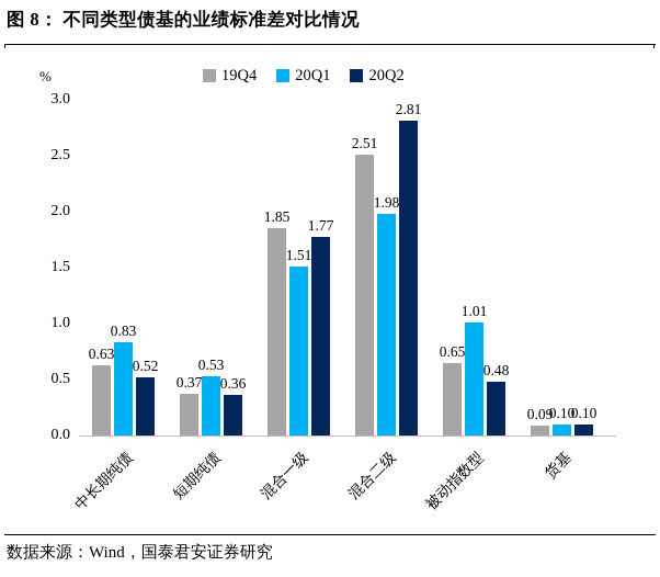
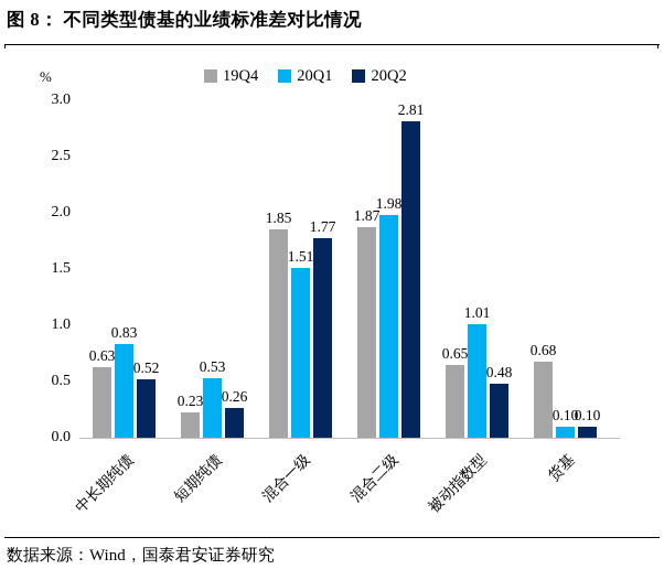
19Q4/短期纯债: 0.37 -> 0.23
20Q2/短期纯债: 0.36 -> 0.26
19Q4/混合二级: 2.51 -> 1.87
19Q4/货基: 0.09 -> 0.68
